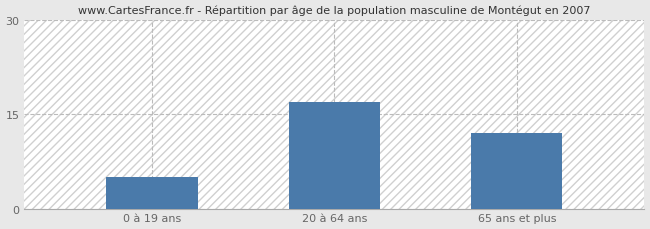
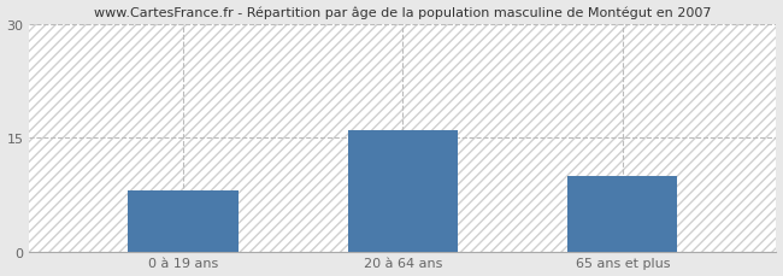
0 à 19 ans: 5 -> 8
20 à 64 ans: 17 -> 16
65 ans et plus: 12 -> 10
